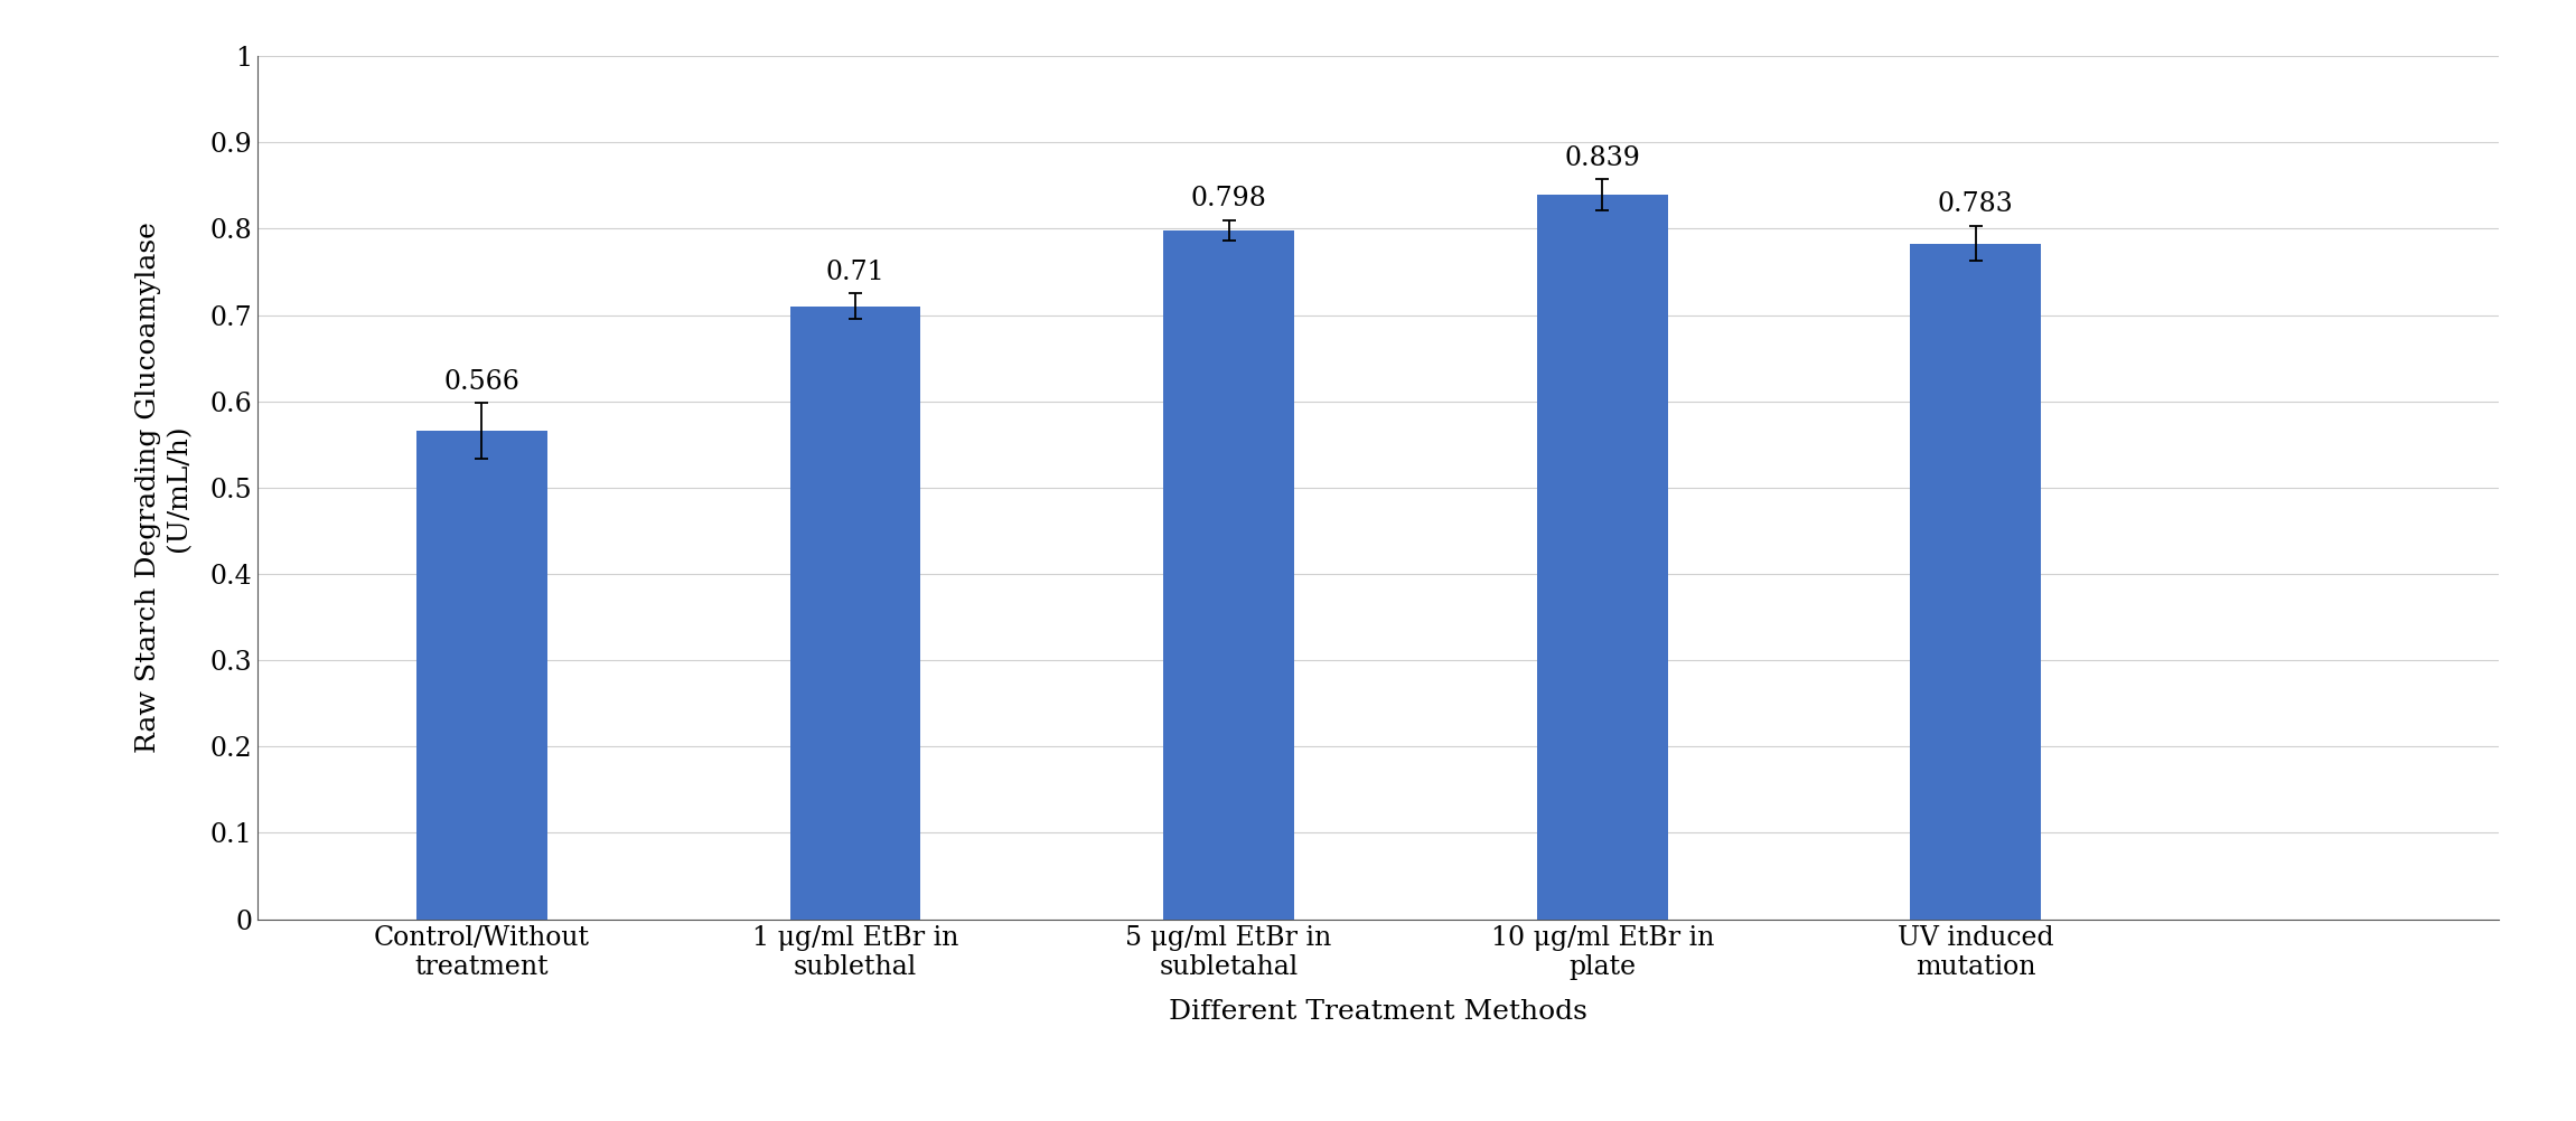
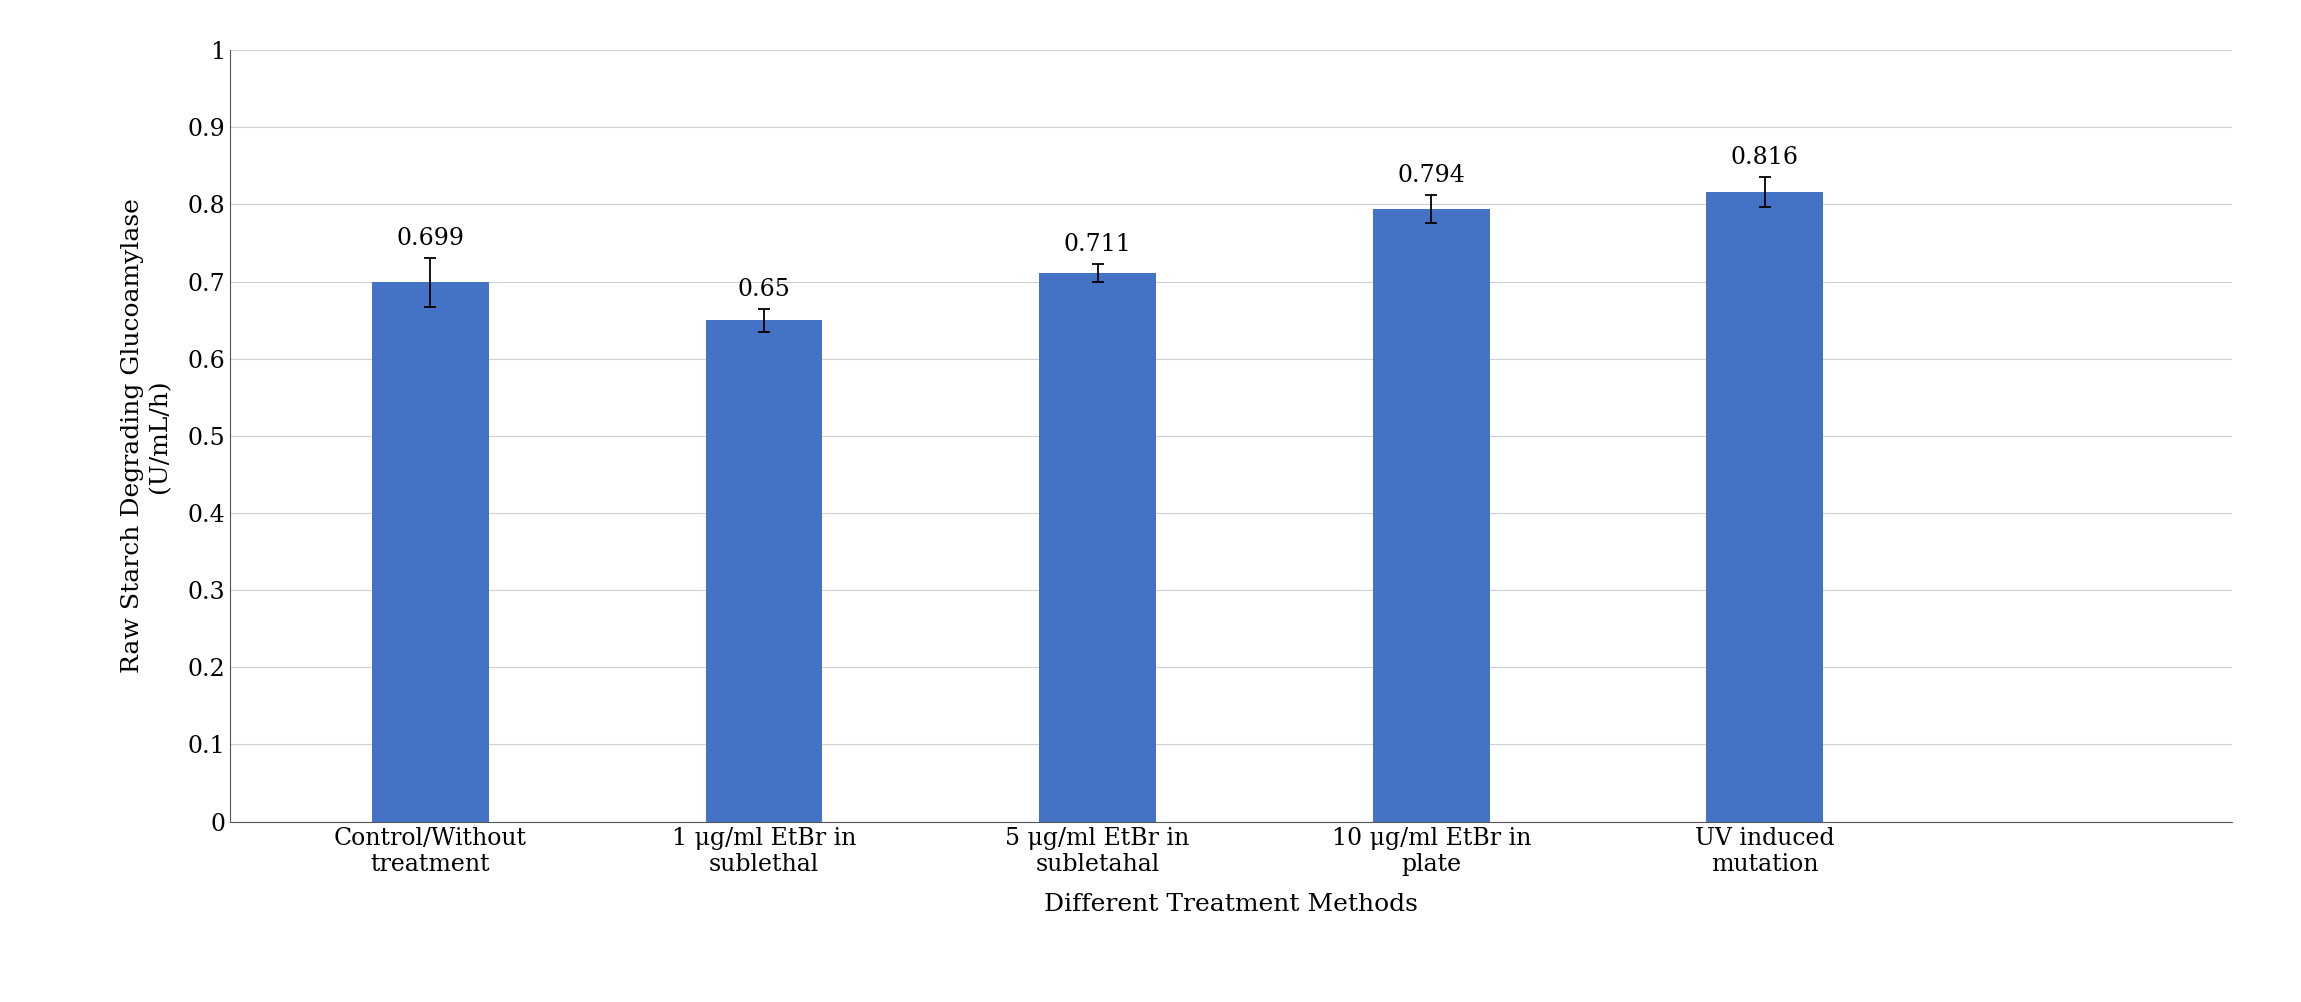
Control/Without treatment: 0.566 -> 0.699
1 μg/ml EtBr in sublethal: 0.71 -> 0.65
5 μg/ml EtBr in subletahal: 0.798 -> 0.711
10 μg/ml EtBr in plate: 0.839 -> 0.794
UV induced mutation: 0.783 -> 0.816
